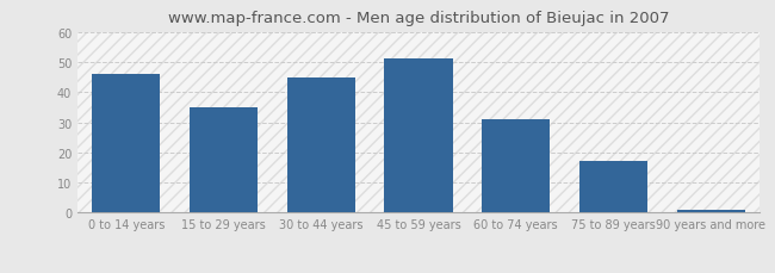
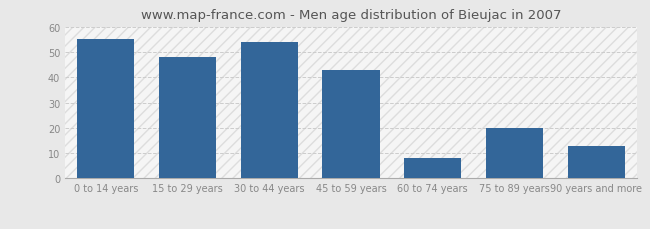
0 to 14 years: 46 -> 55
15 to 29 years: 35 -> 48
30 to 44 years: 45 -> 54
45 to 59 years: 51 -> 43
60 to 74 years: 31 -> 8
75 to 89 years: 17 -> 20
90 years and more: 1 -> 13
